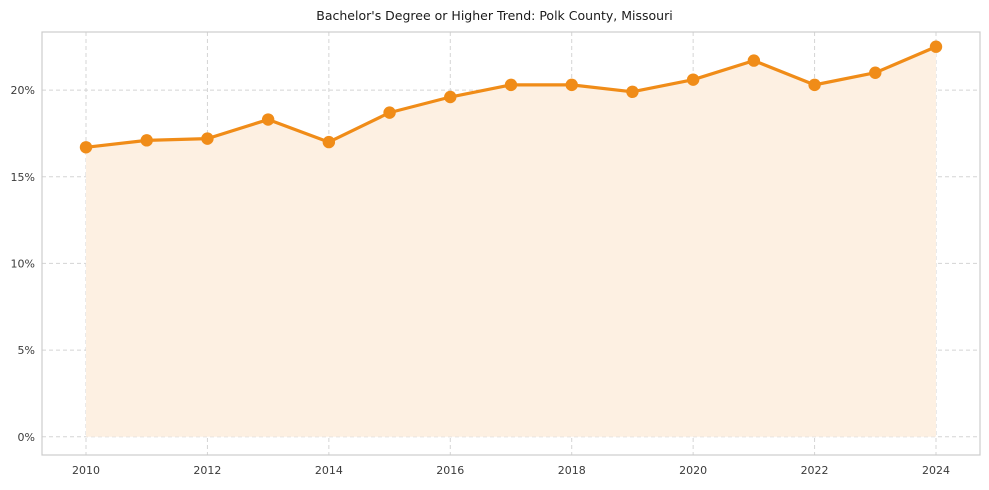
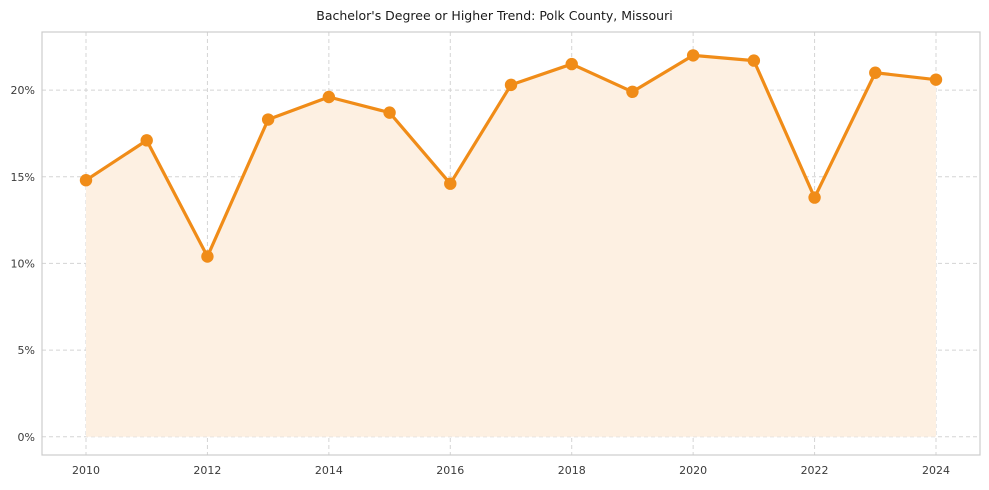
2010: 16.7% -> 14.8%
2012: 17.2% -> 10.4%
2014: 17.0% -> 19.6%
2016: 19.6% -> 14.6%
2018: 20.3% -> 21.5%
2020: 20.6% -> 22.0%
2022: 20.3% -> 13.8%
2024: 22.5% -> 20.6%
